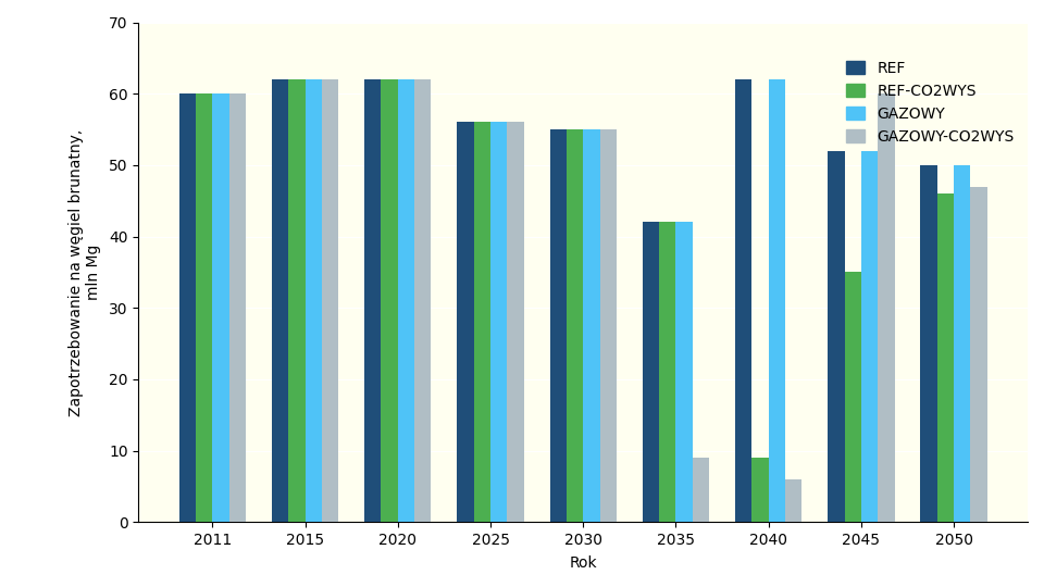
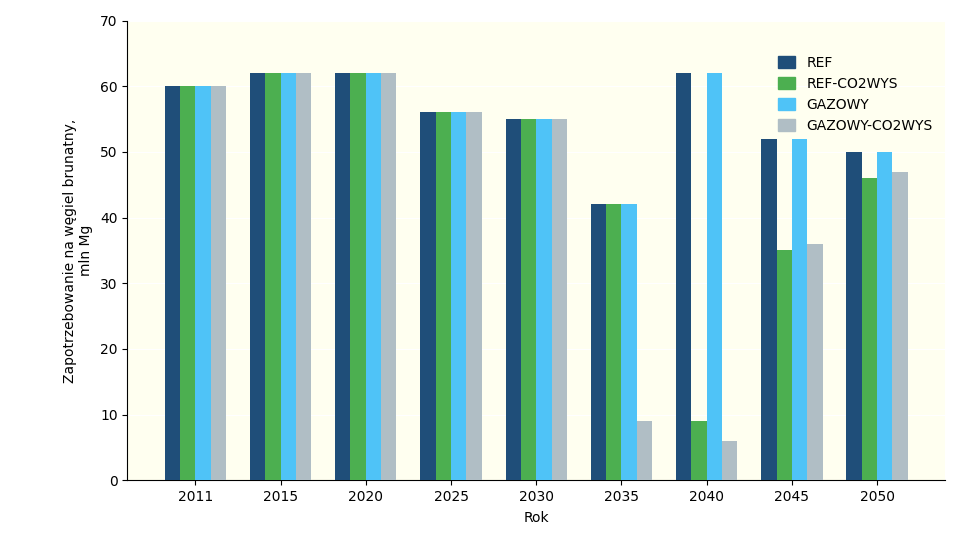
GAZOWY-CO2WYS/2045: 60 -> 36
